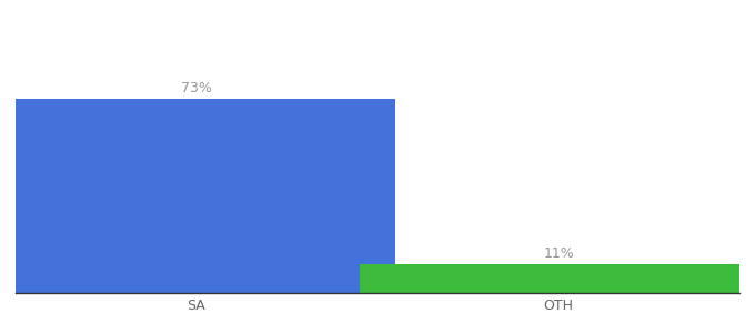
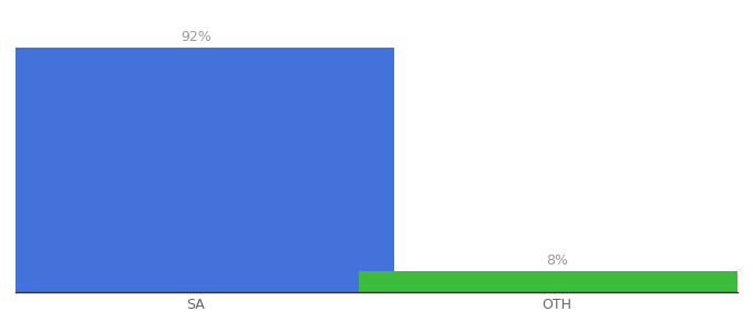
SA: 73% -> 92%
OTH: 11% -> 8%
